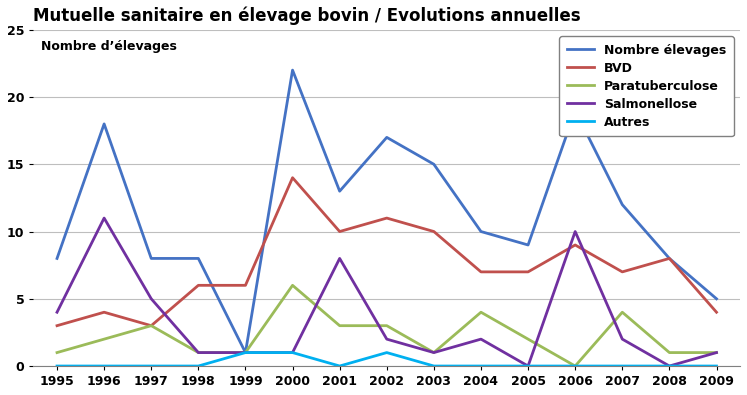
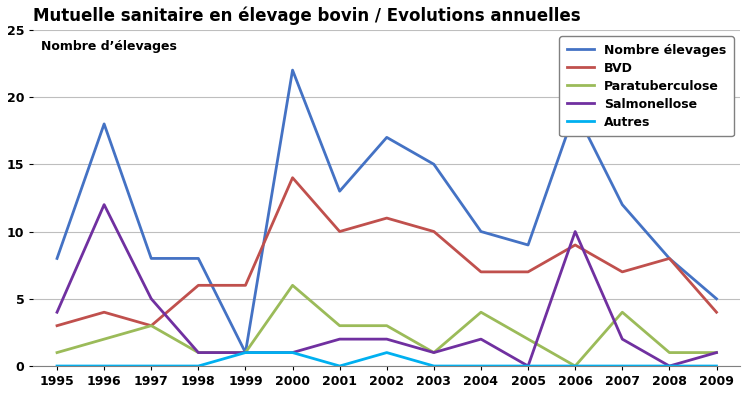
Salmonellose/1996: 11 -> 12
Salmonellose/2001: 8 -> 2
